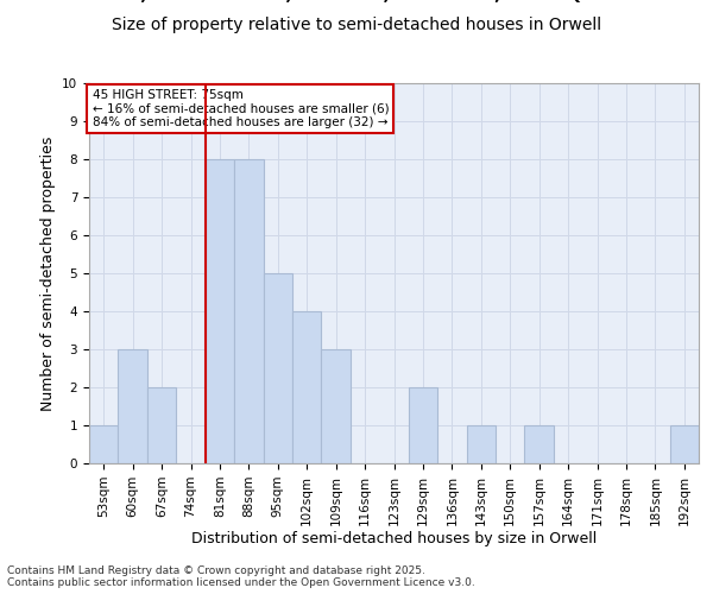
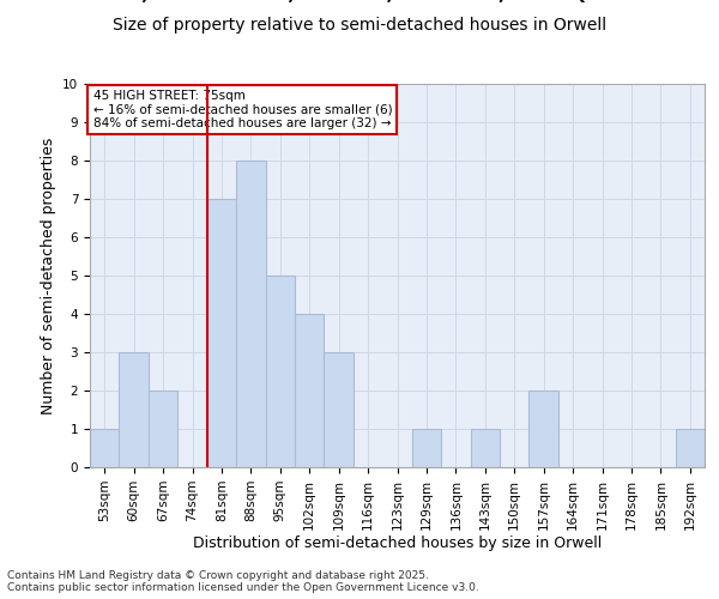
81sqm: 8 -> 7
129sqm: 2 -> 1
157sqm: 1 -> 2
